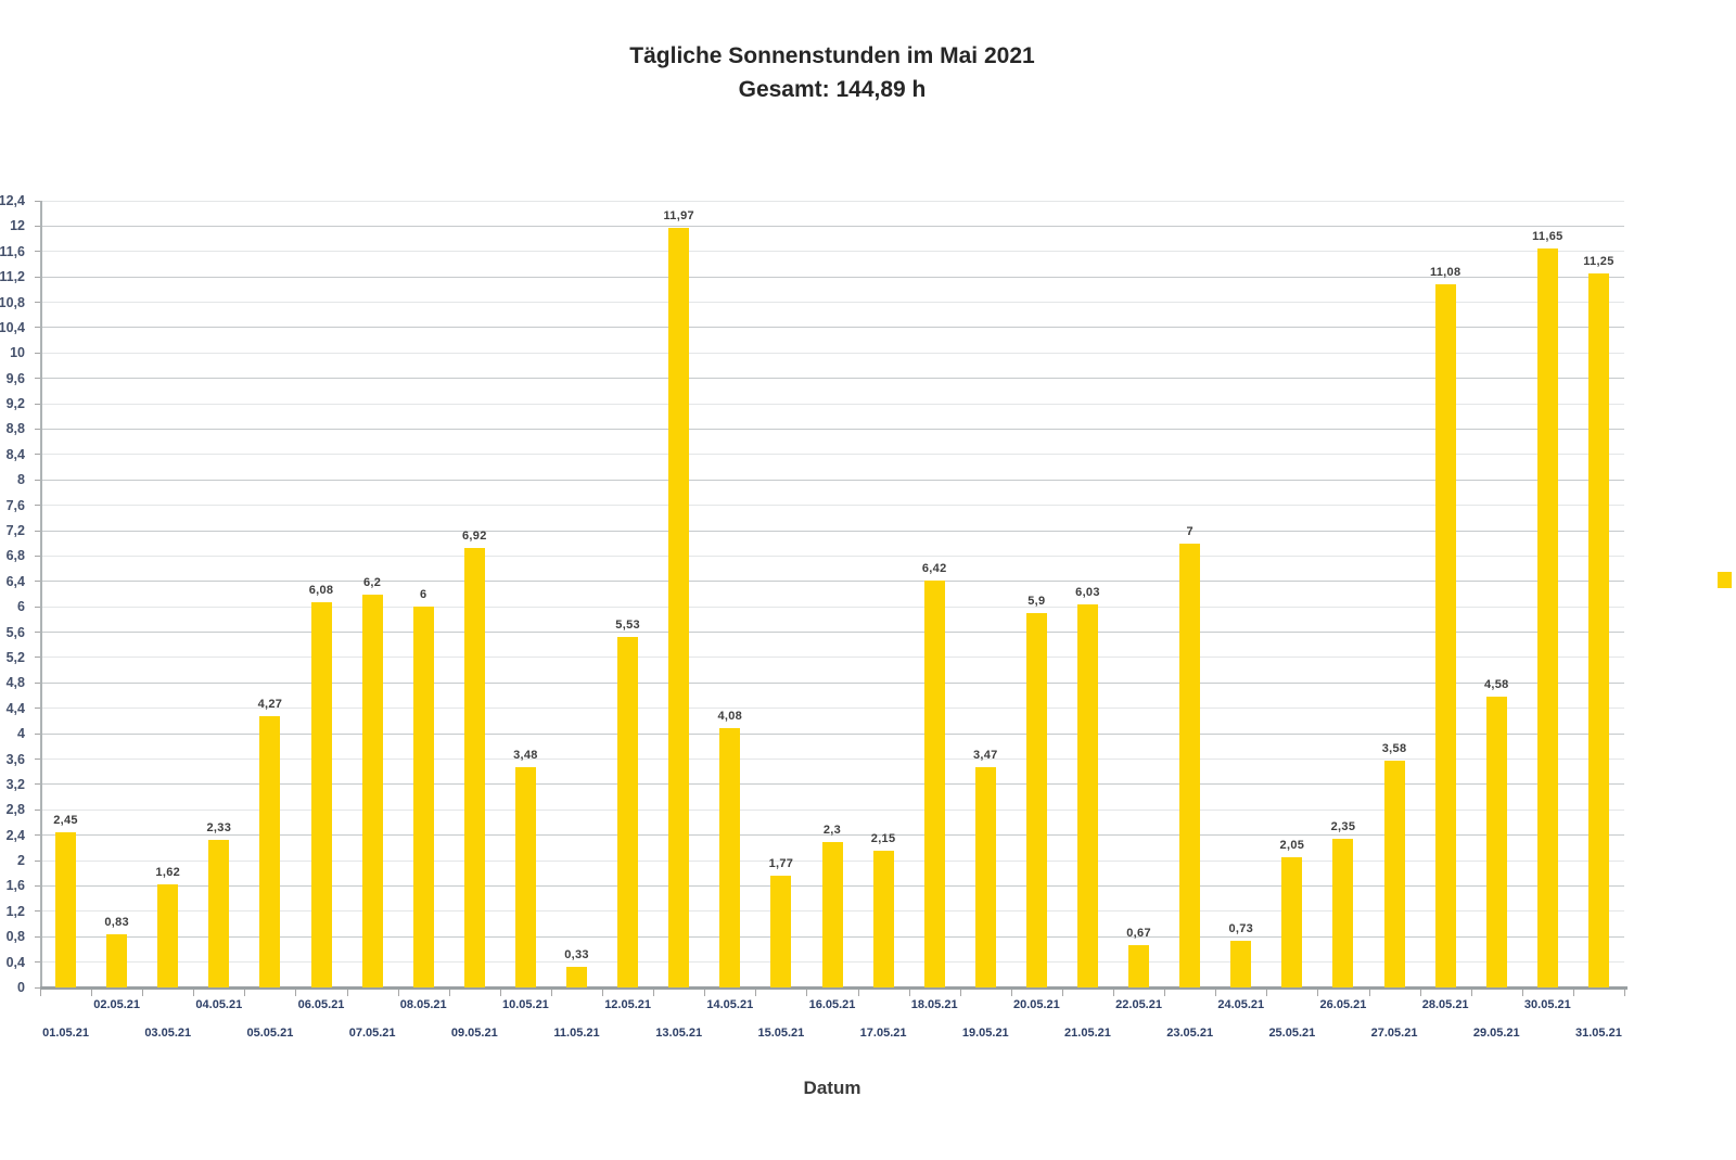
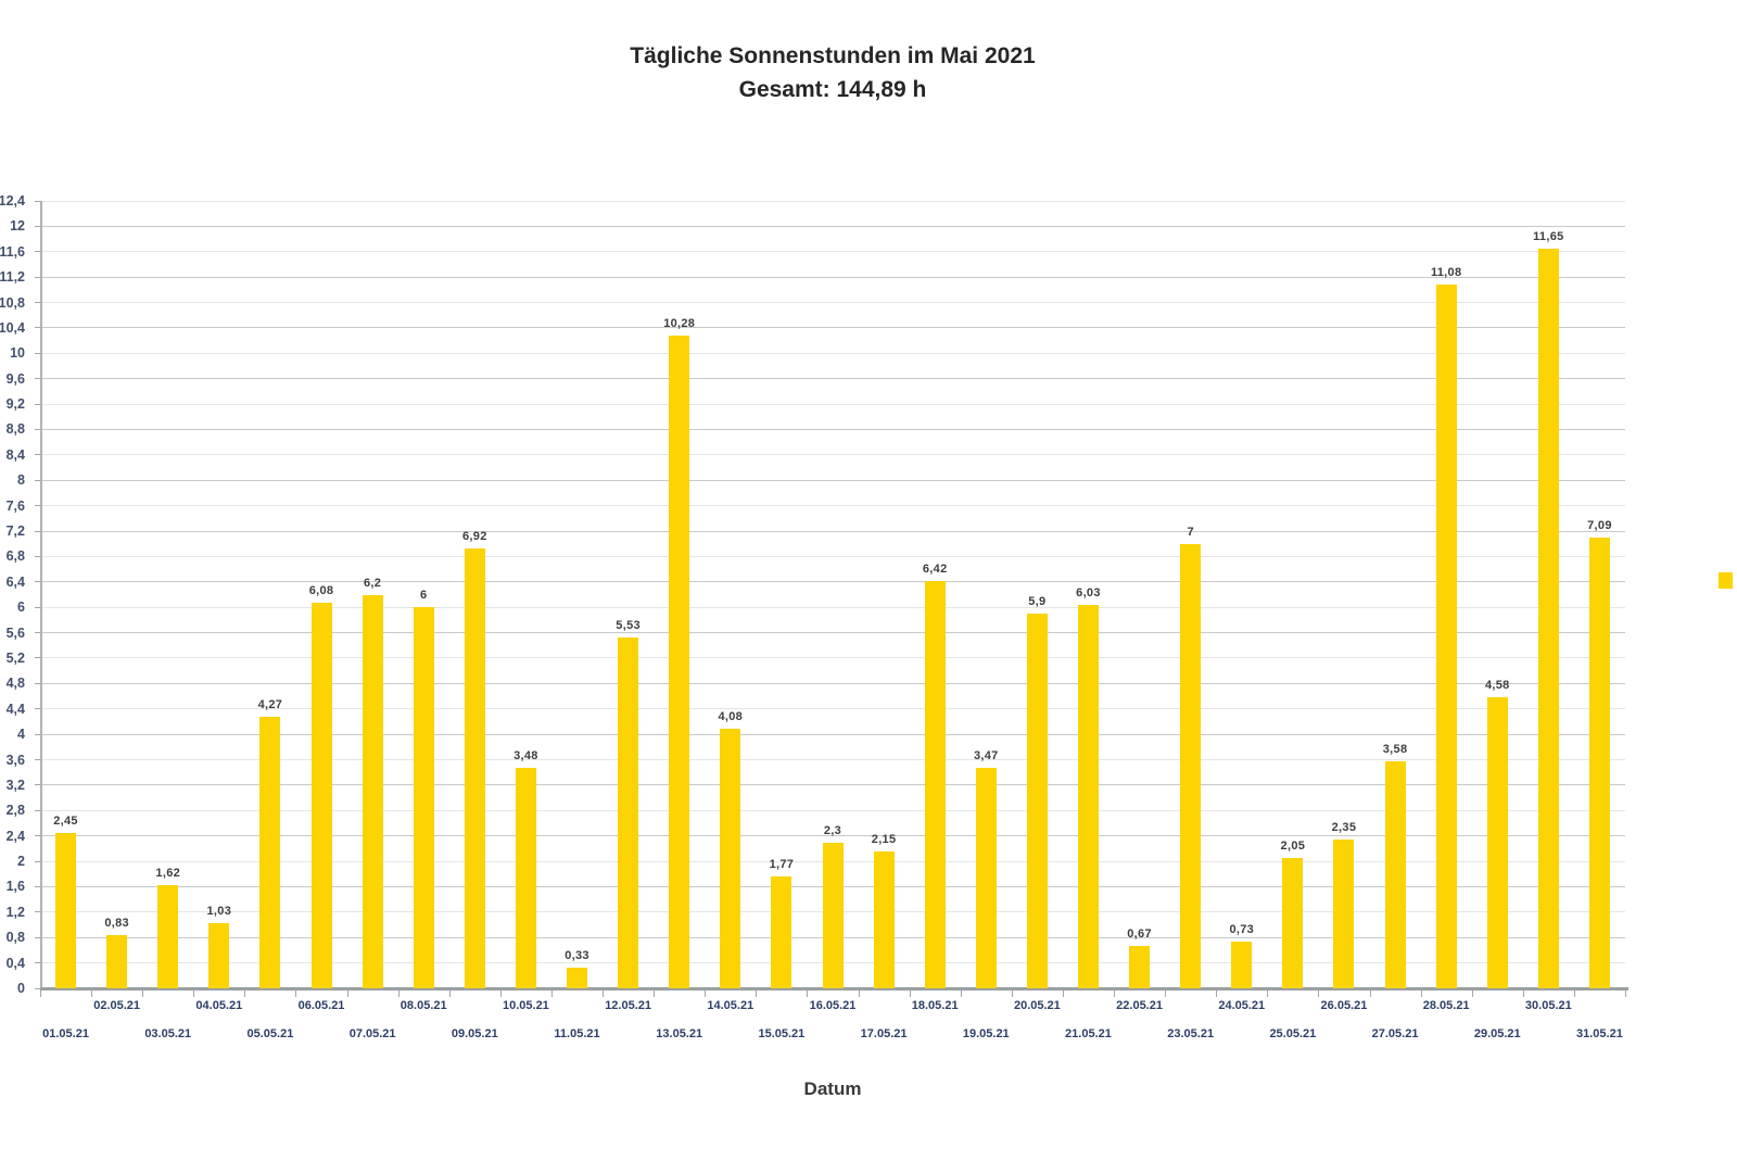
04.05.21: 2,33 -> 1,03
13.05.21: 11,97 -> 10,28
31.05.21: 11,25 -> 7,09
